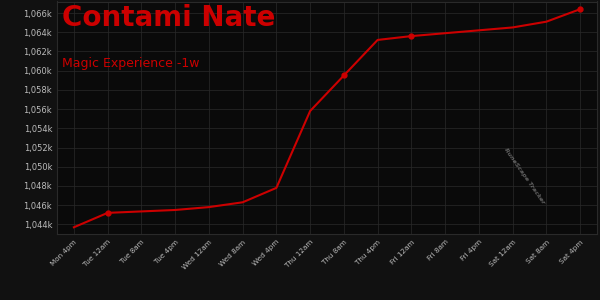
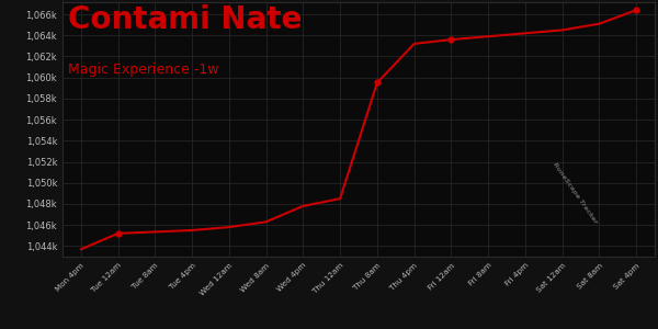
Thu 12am: 1,055.8k -> 1,048.5k
